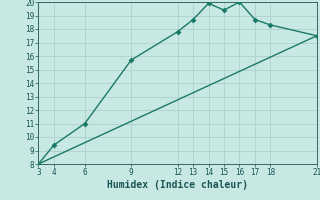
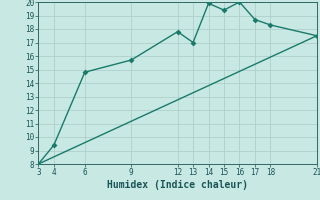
6: 11.0 -> 14.8
13: 18.7 -> 17.0
